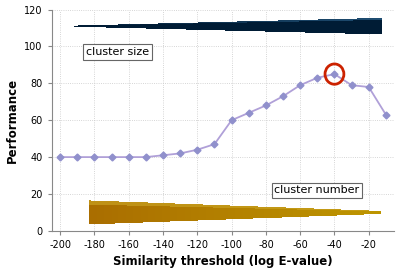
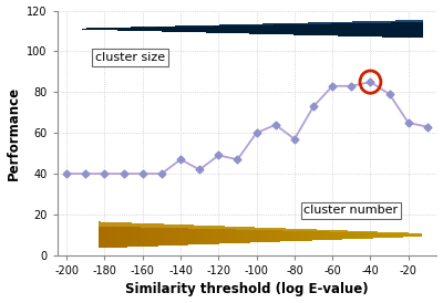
-140: 41 -> 47
-120: 44 -> 49
-80: 68 -> 57
-60: 79 -> 83
-20: 78 -> 65
